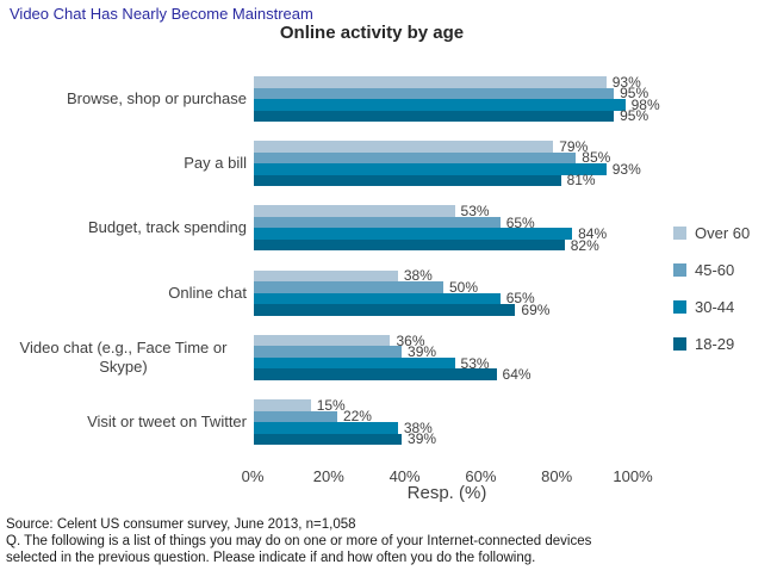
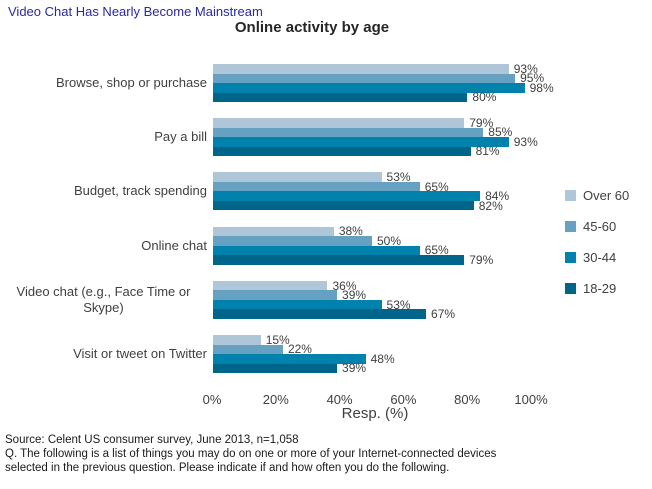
18-29/Browse, shop or purchase: 95% -> 80%
18-29/Online chat: 69% -> 79%
18-29/Video chat (e.g., Face Time or Skype): 64% -> 67%
30-44/Visit or tweet on Twitter: 38% -> 48%
